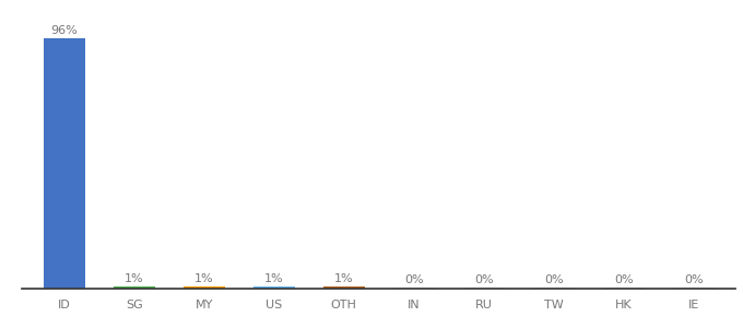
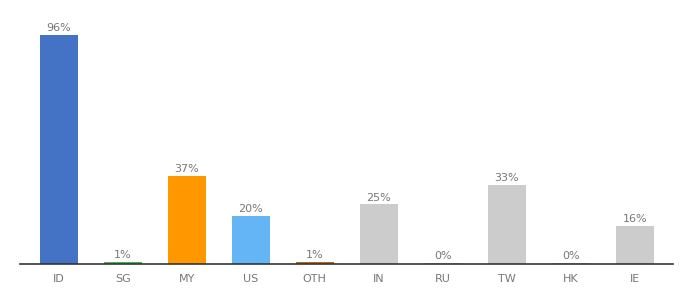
MY: 1% -> 37%
US: 1% -> 20%
IN: 0% -> 25%
TW: 0% -> 33%
IE: 0% -> 16%
